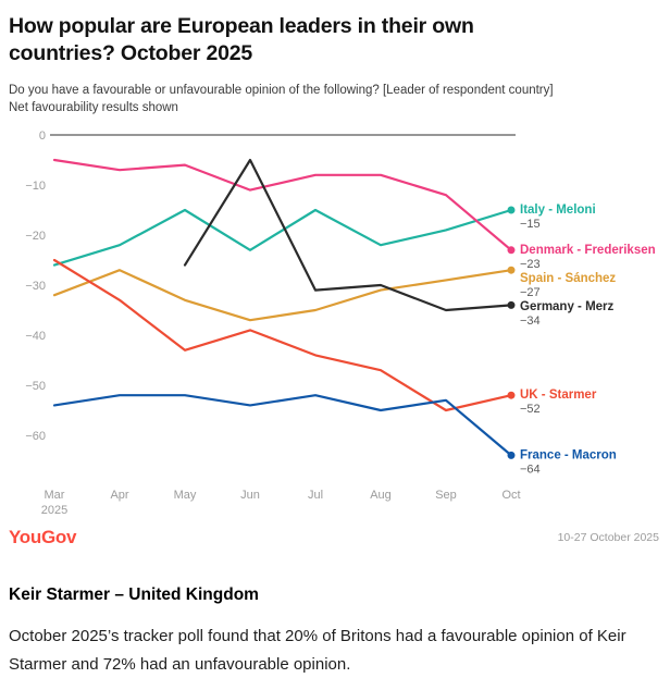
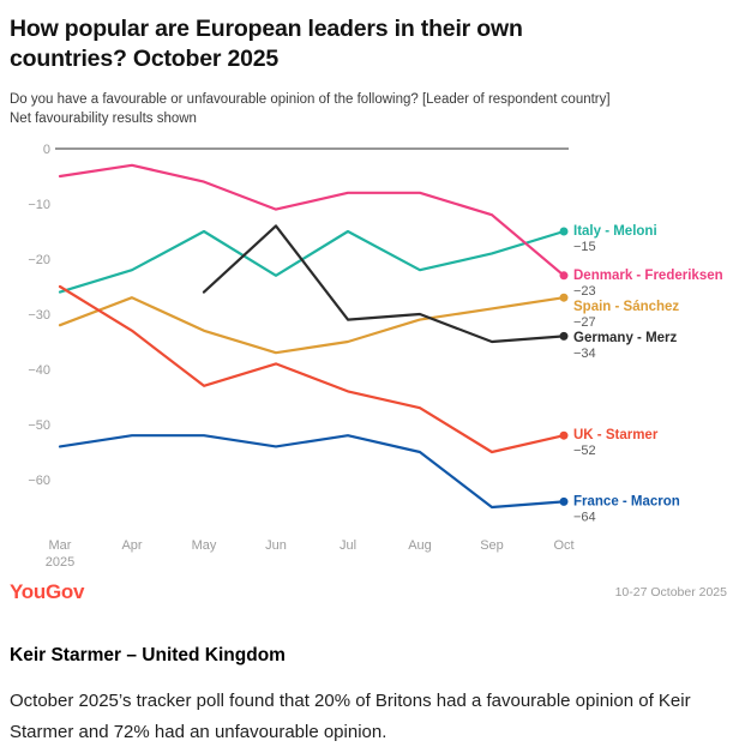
Denmark - Frederiksen/Apr: -7 -> -3
Germany - Merz/Jun: -5 -> -14
France - Macron/Sep: -53 -> -65
